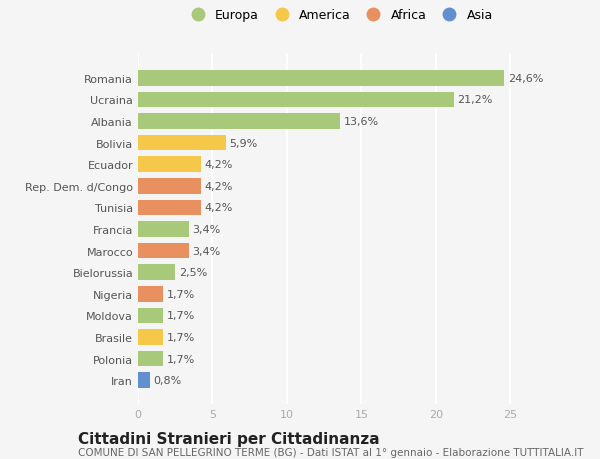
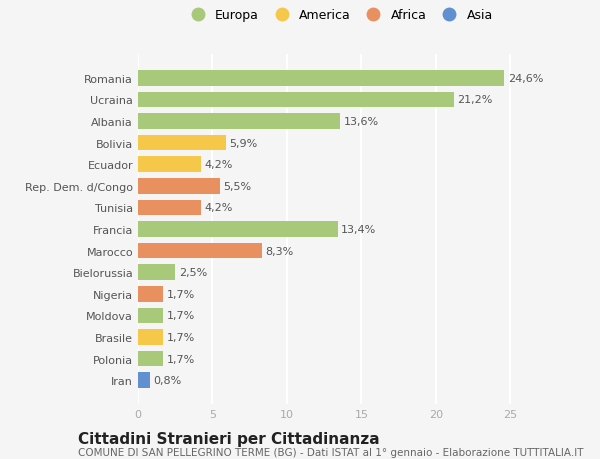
Rep. Dem. d/Congo: 4,2% -> 5,5%
Francia: 3,4% -> 13,4%
Marocco: 3,4% -> 8,3%
